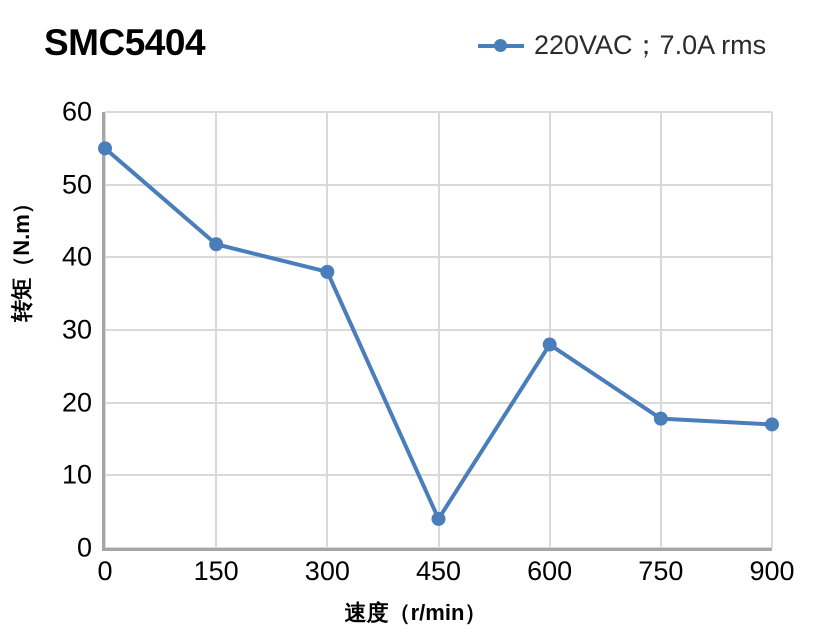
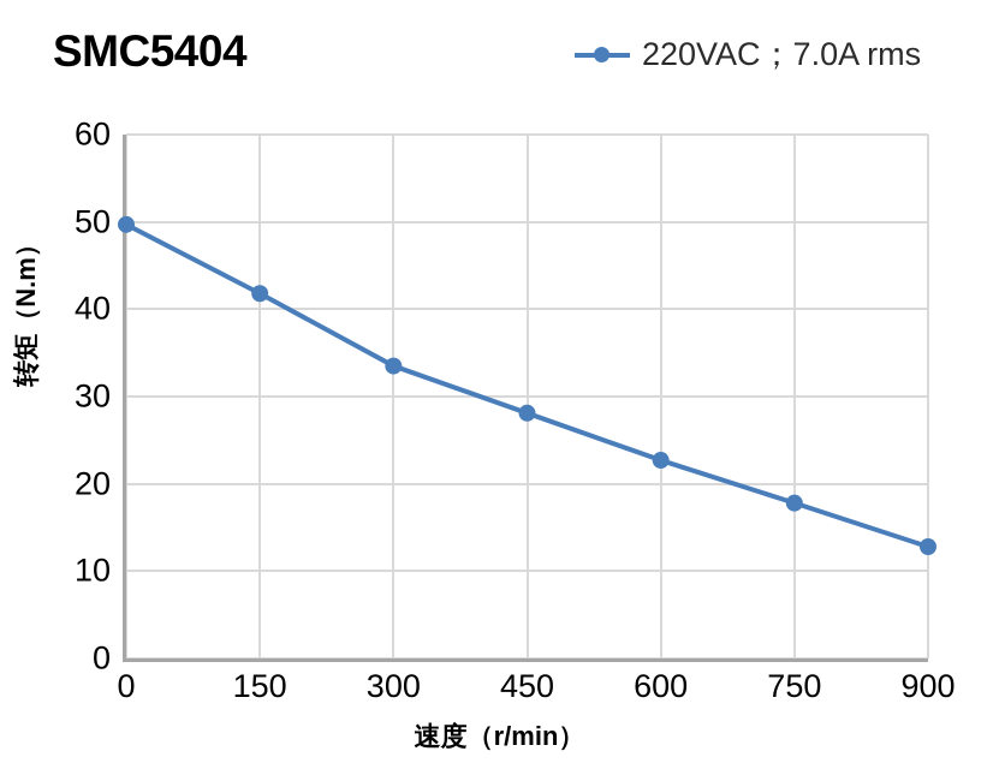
0: 55 -> 50
300: 38 -> 34
450: 4 -> 28
600: 28 -> 23
900: 17 -> 13
